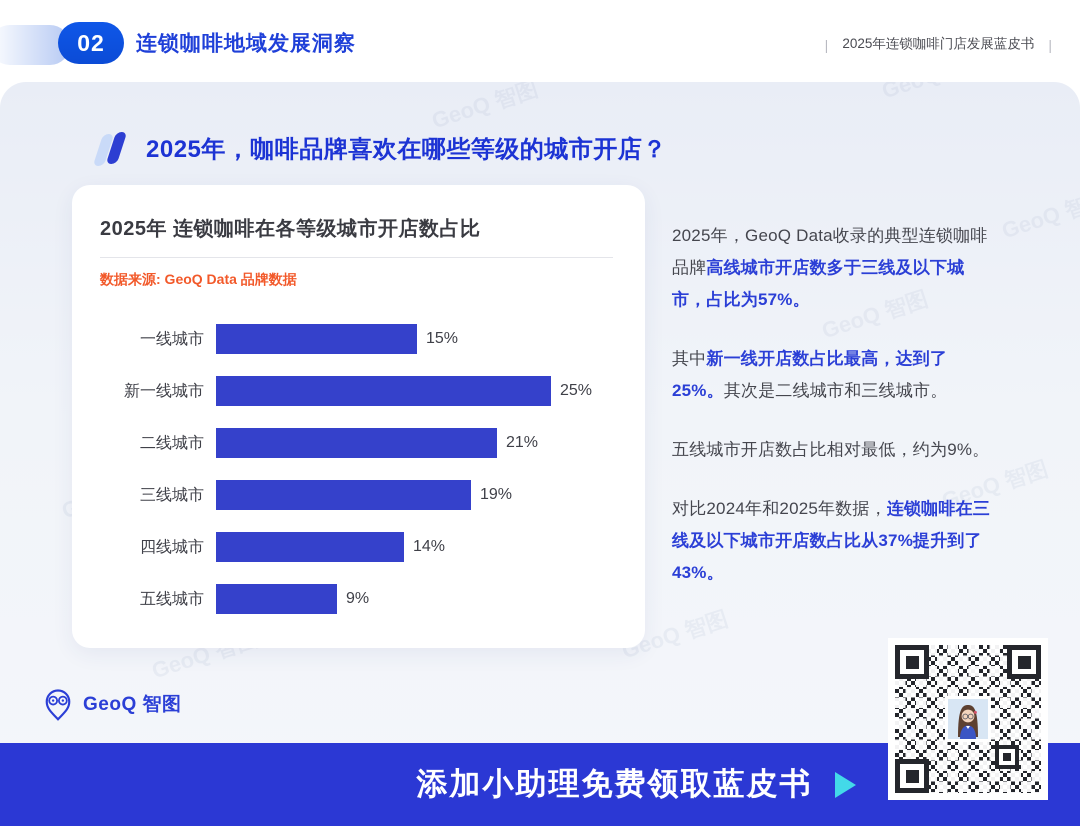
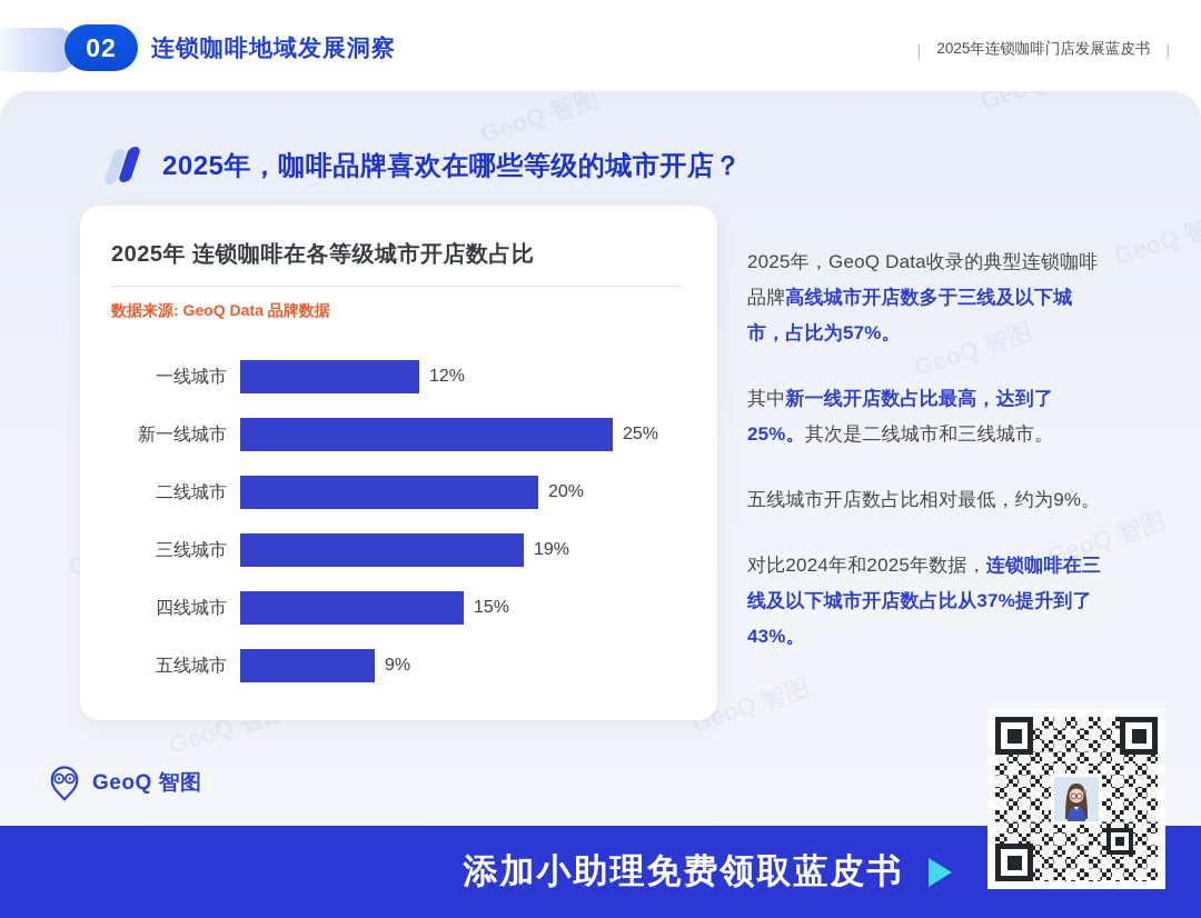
一线城市: 15% -> 12%
二线城市: 21% -> 20%
四线城市: 14% -> 15%
